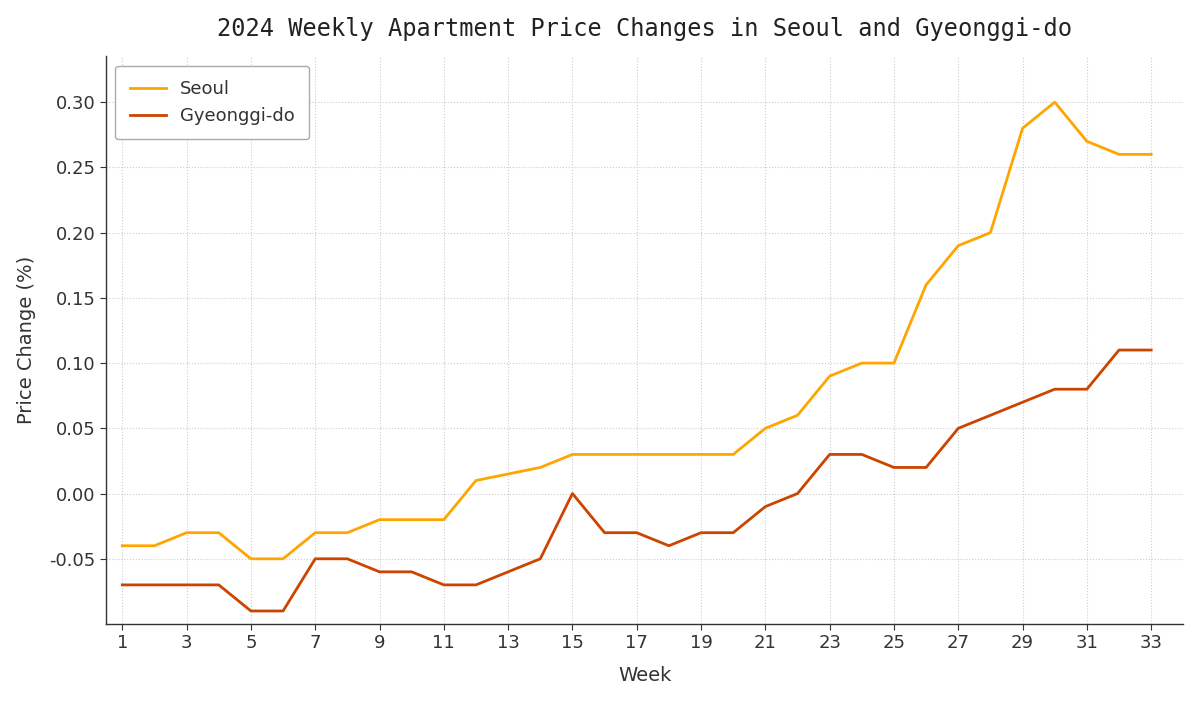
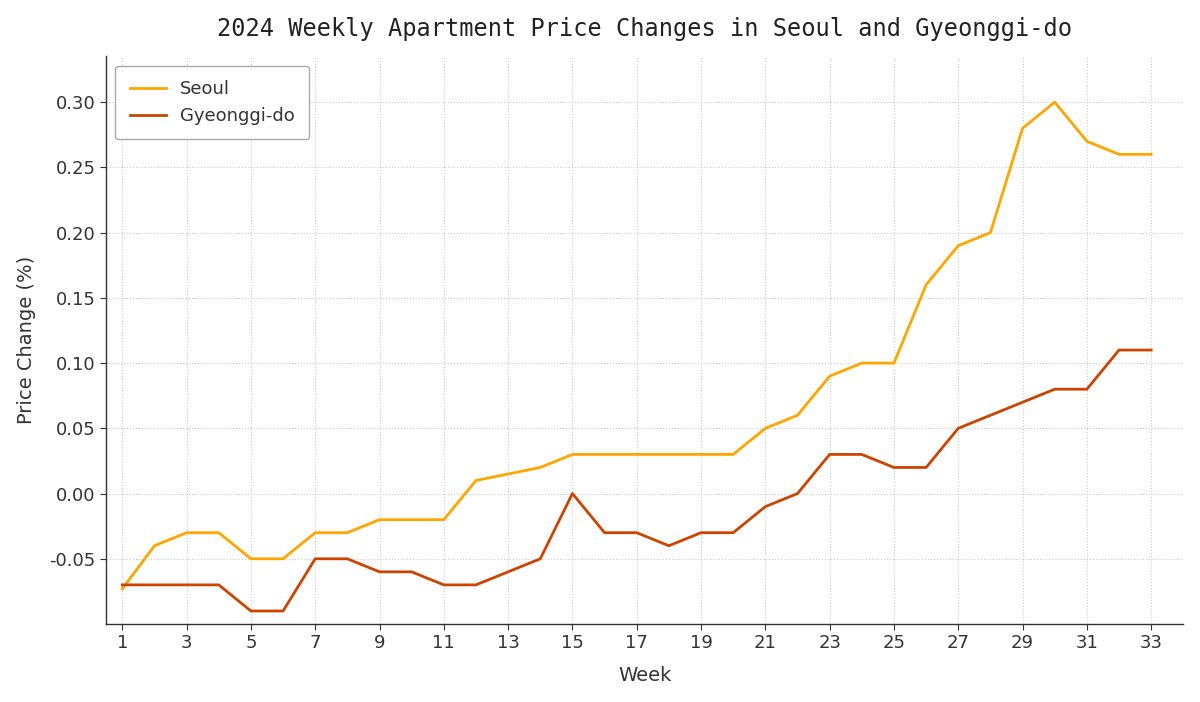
Seoul/1: -0.040 -> -0.073
